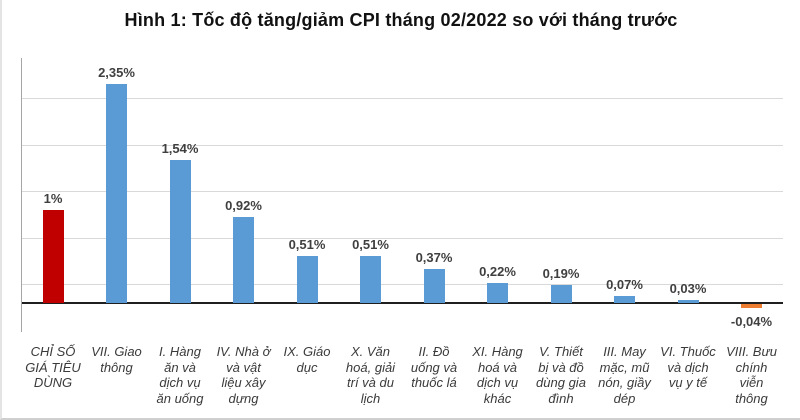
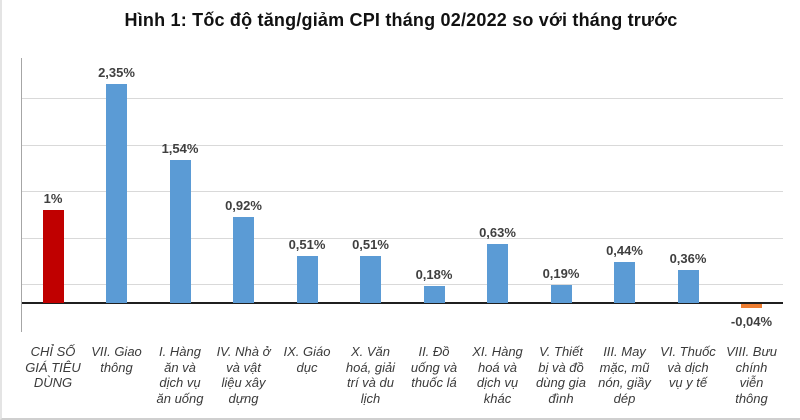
II. Đồ uống và thuốc lá: 0,37% -> 0,18%
XI. Hàng hoá và dịch vụ khác: 0,22% -> 0,63%
III. May mặc, mũ nón, giầy dép: 0,07% -> 0,44%
VI. Thuốc và dịch vụ y tế: 0,03% -> 0,36%
